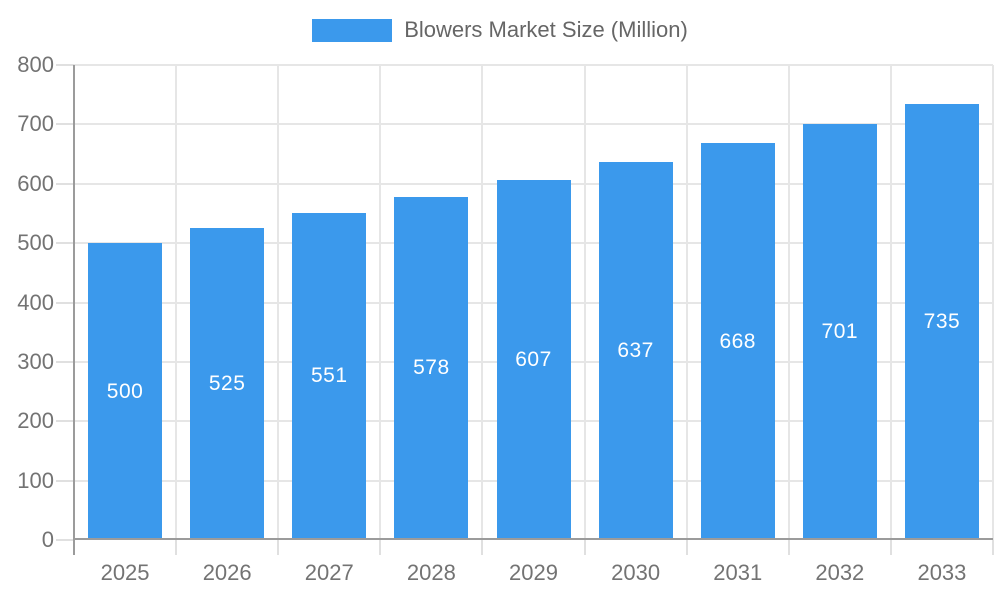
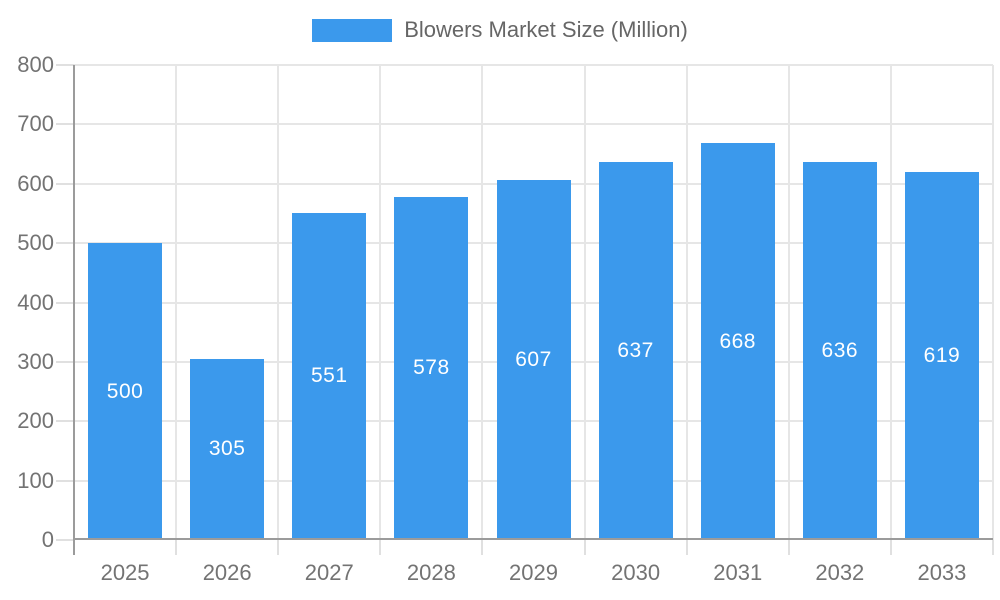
2026: 525 -> 305
2032: 701 -> 636
2033: 735 -> 619
